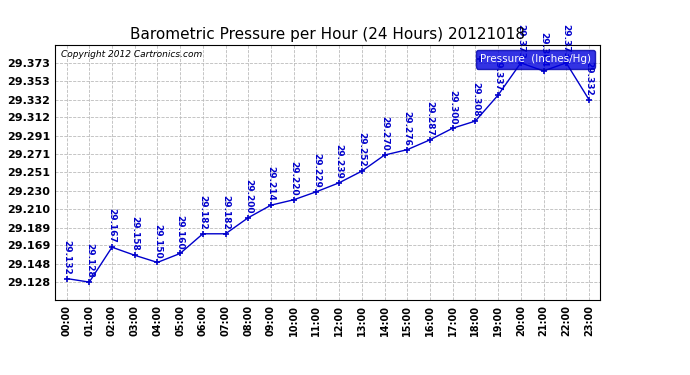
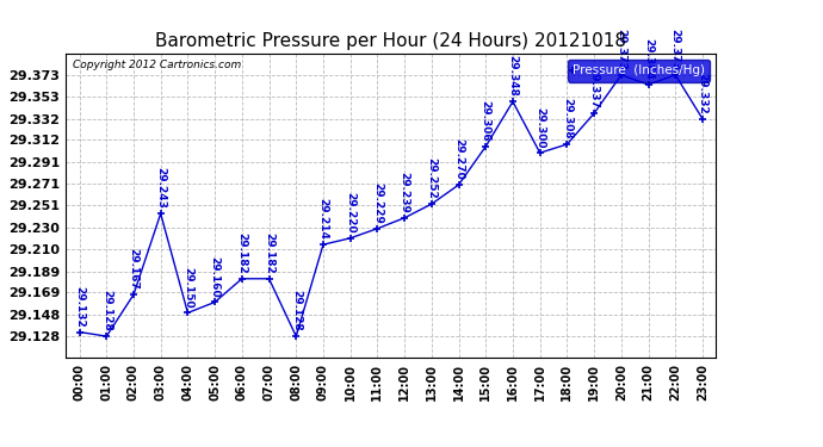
03:00: 29.158 -> 29.243
08:00: 29.200 -> 29.128
15:00: 29.276 -> 29.306
16:00: 29.287 -> 29.348
